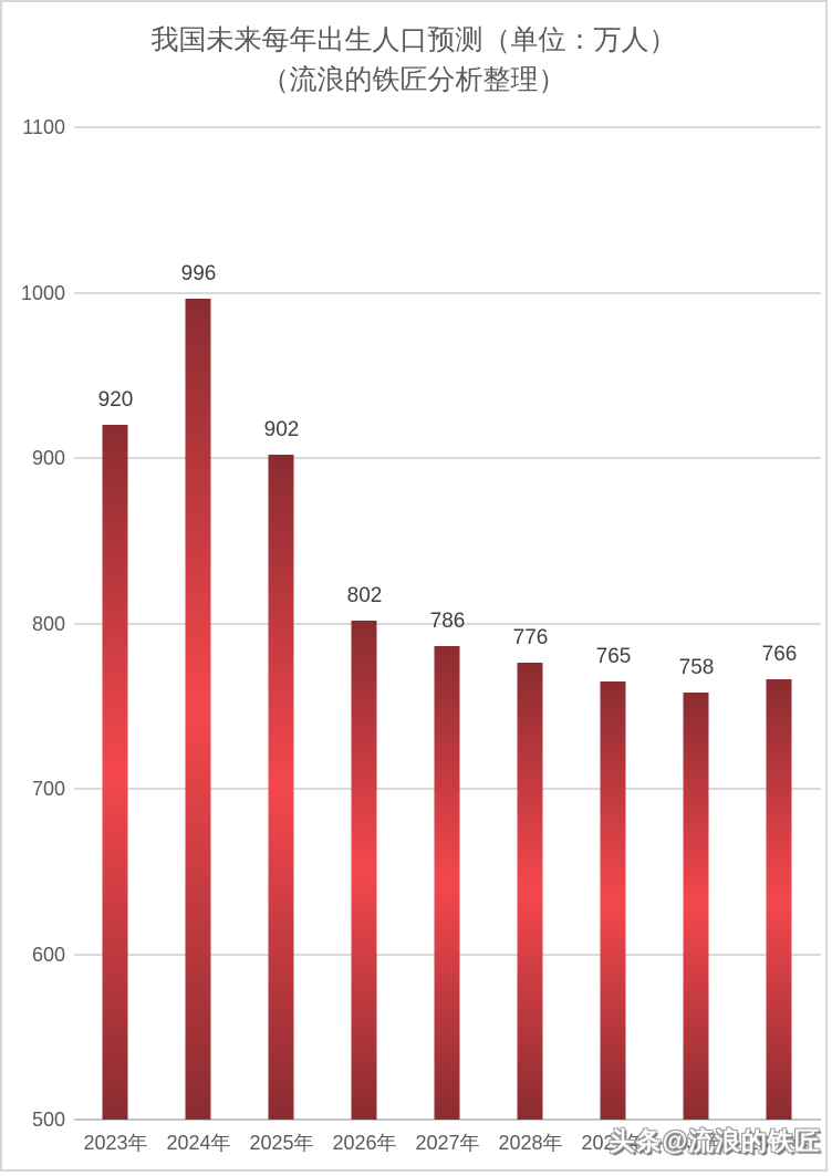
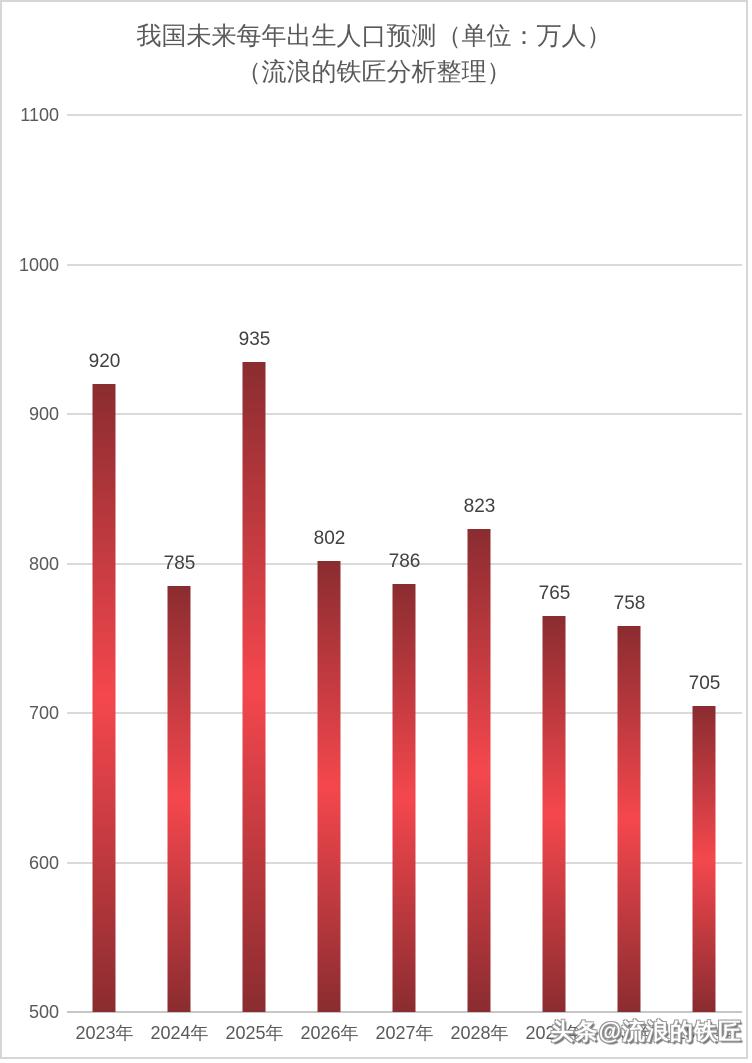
2024年: 996 -> 785
2025年: 902 -> 935
2028年: 776 -> 823
2031年: 766 -> 705
